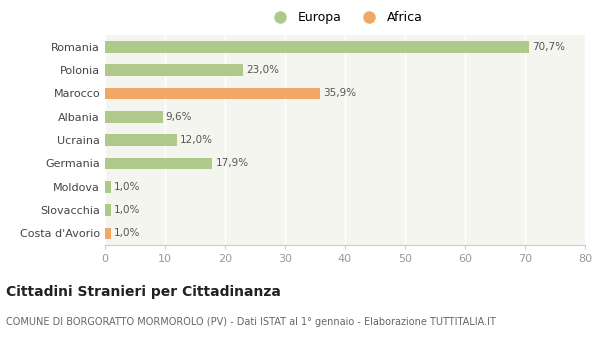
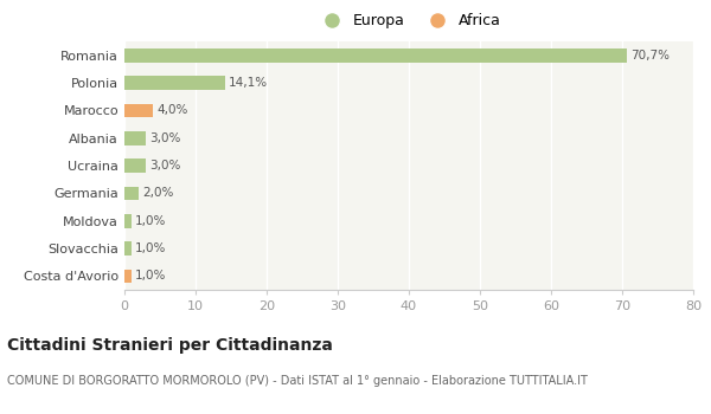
Polonia: 23,0% -> 14,1%
Marocco: 35,9% -> 4,0%
Albania: 9,6% -> 3,0%
Ucraina: 12,0% -> 3,0%
Germania: 17,9% -> 2,0%
